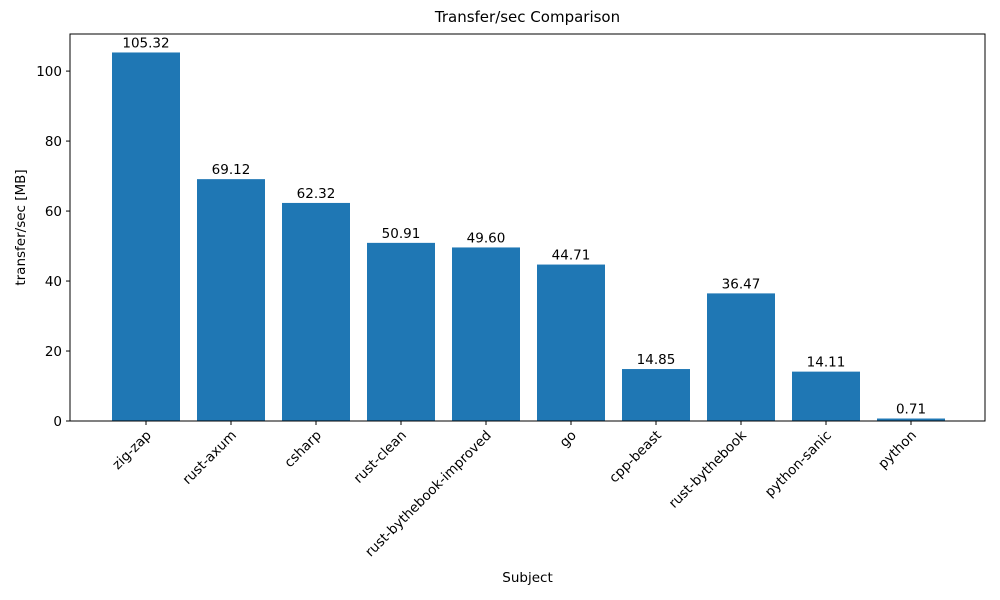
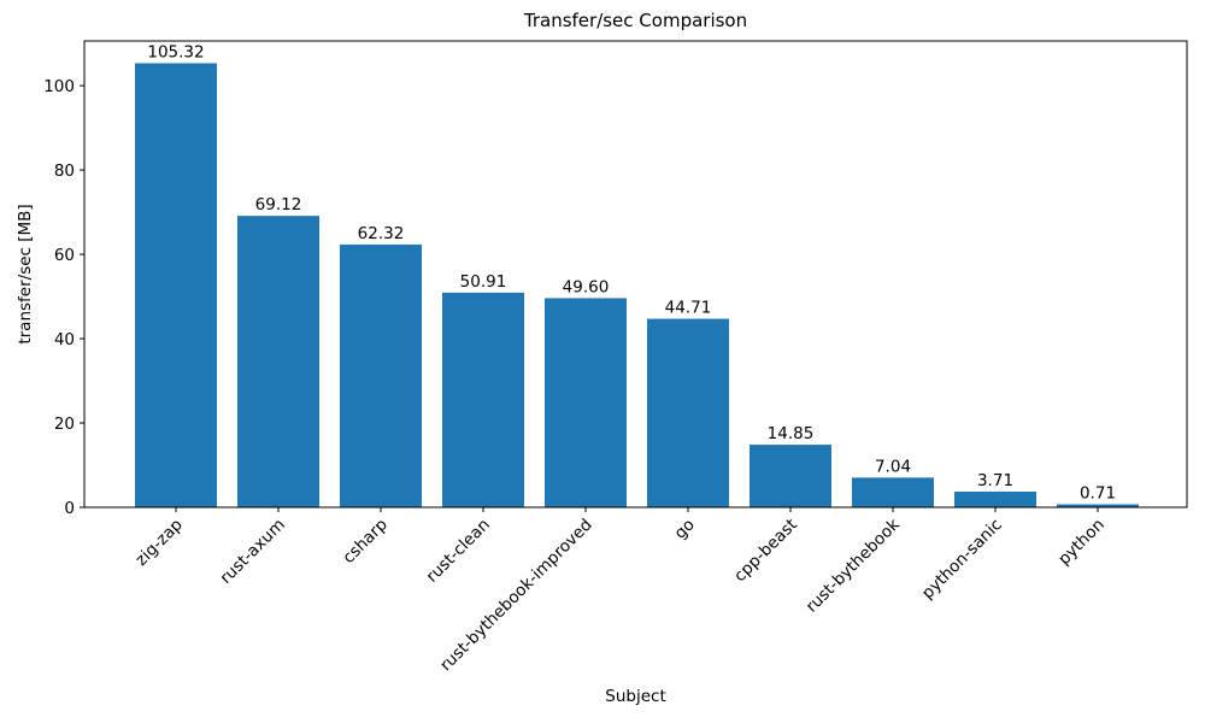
rust-bythebook: 36.47 -> 7.04
python-sanic: 14.11 -> 3.71
